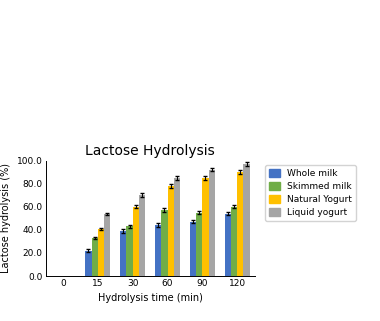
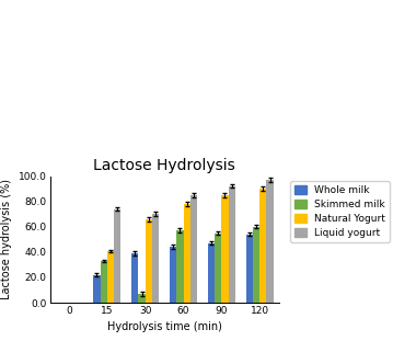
Liquid yogurt/15: 54 -> 74
Skimmed milk/30: 43 -> 7
Natural Yogurt/30: 60 -> 66
